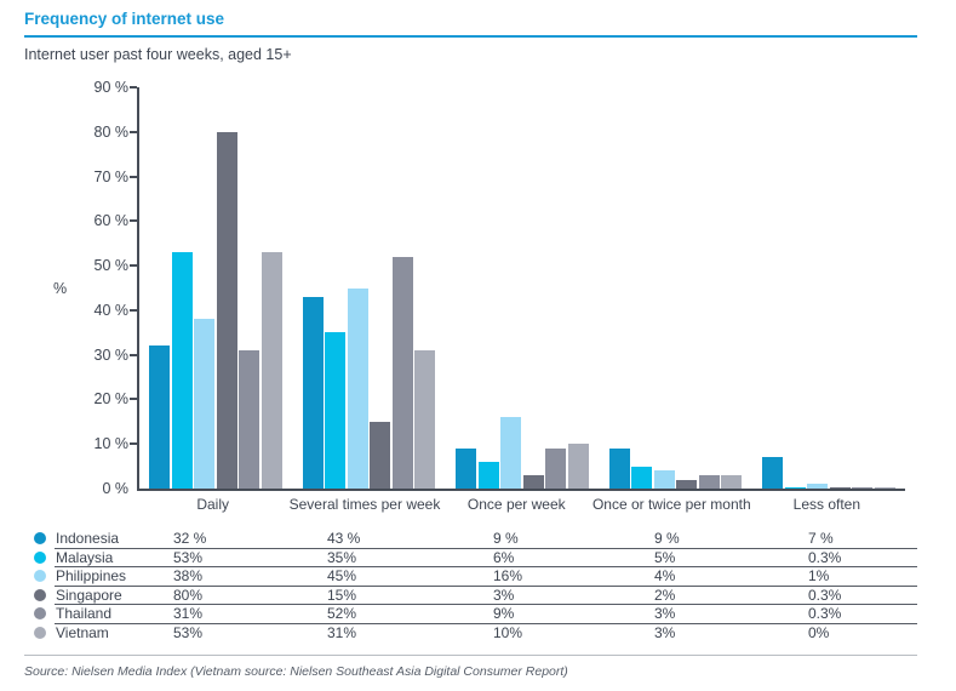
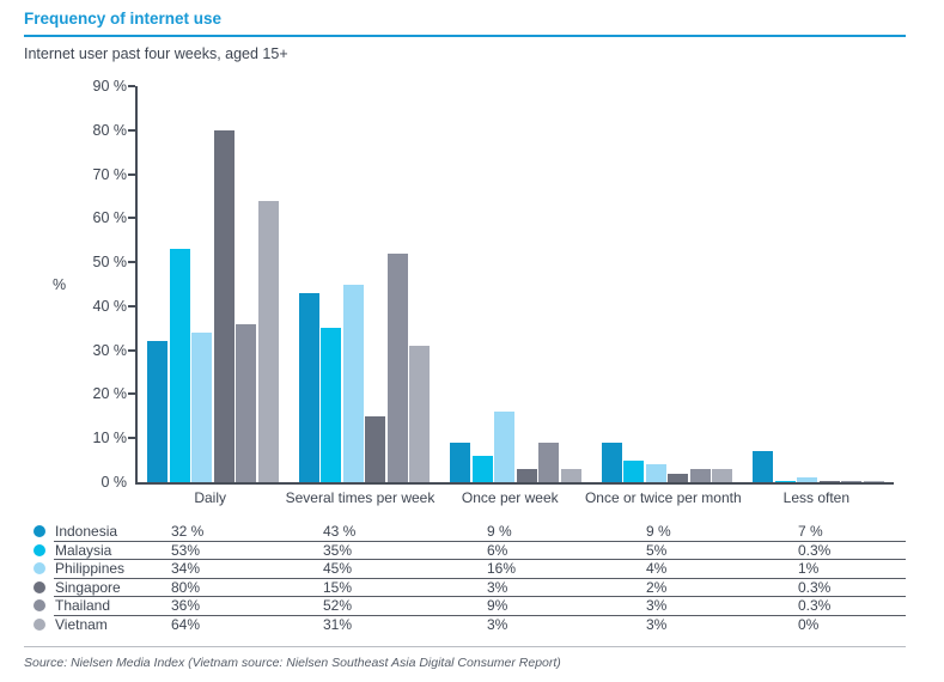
Philippines/Daily: 38% -> 34%
Thailand/Daily: 31% -> 36%
Vietnam/Daily: 53% -> 64%
Vietnam/Once per week: 10% -> 3%
